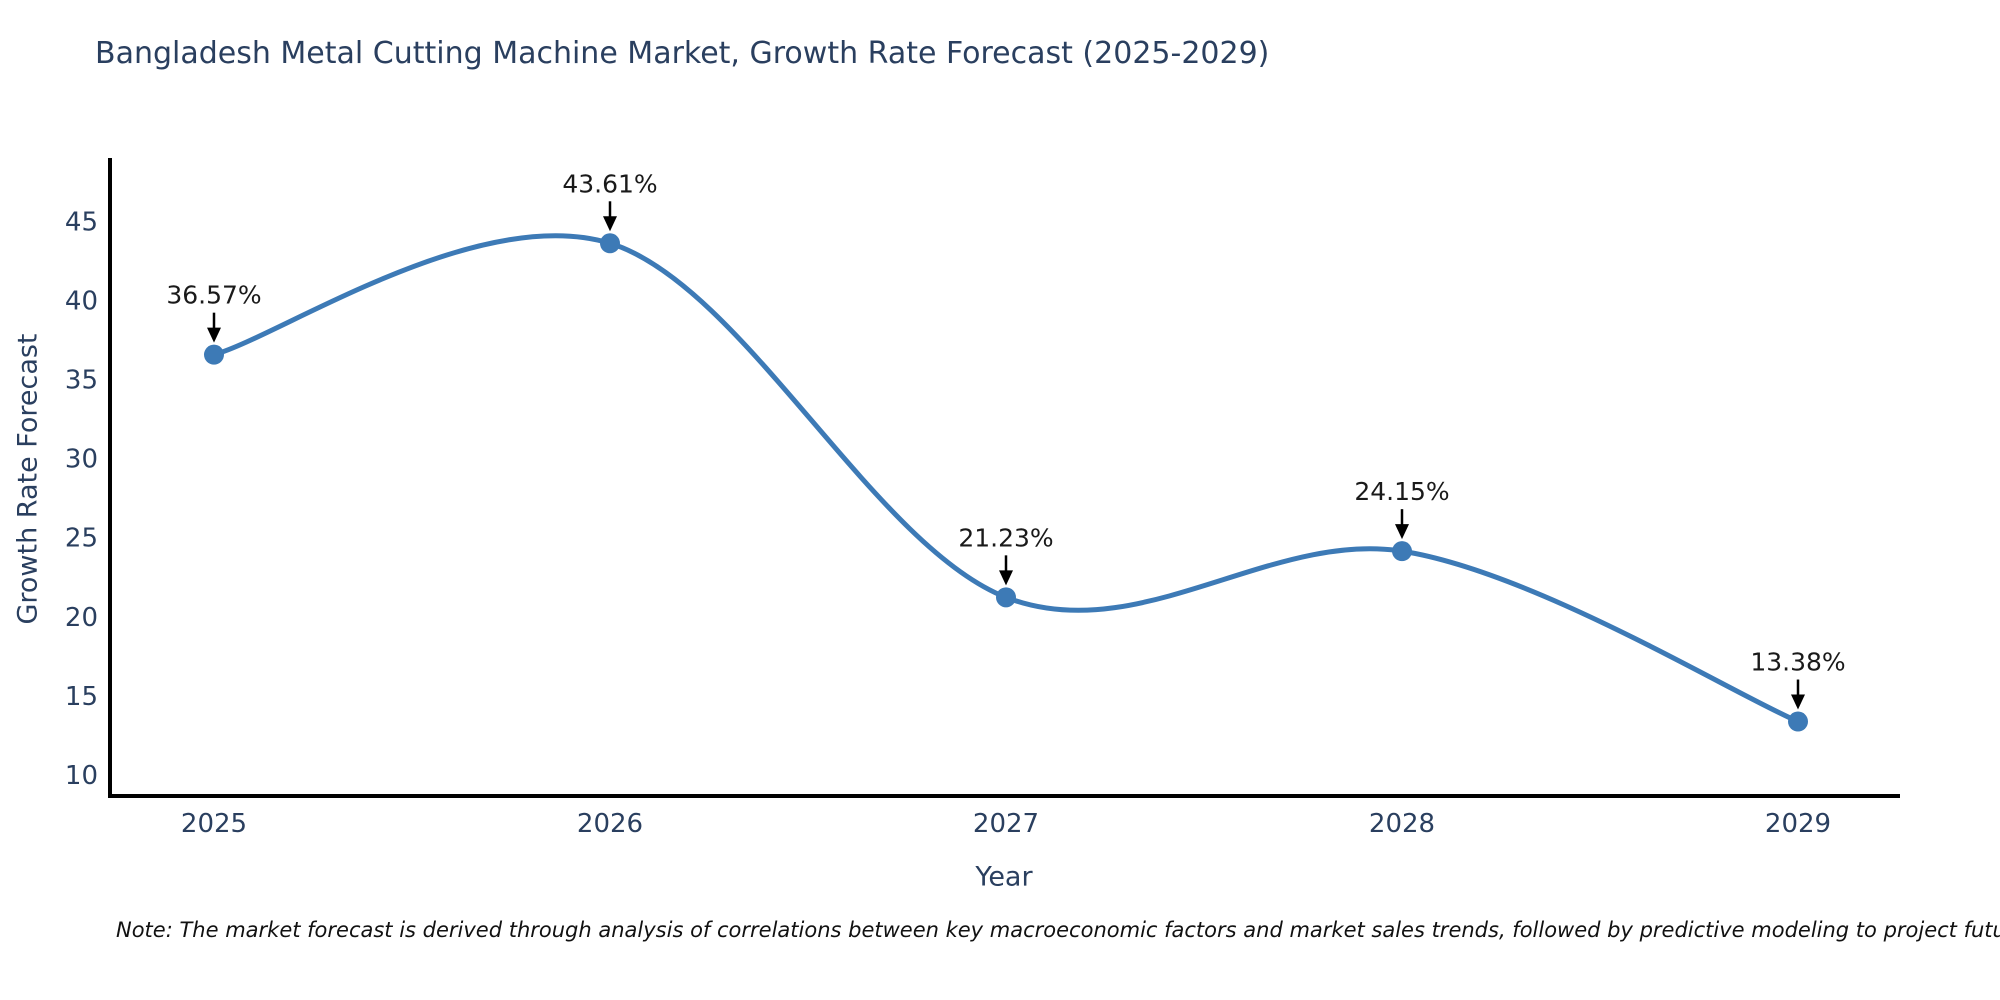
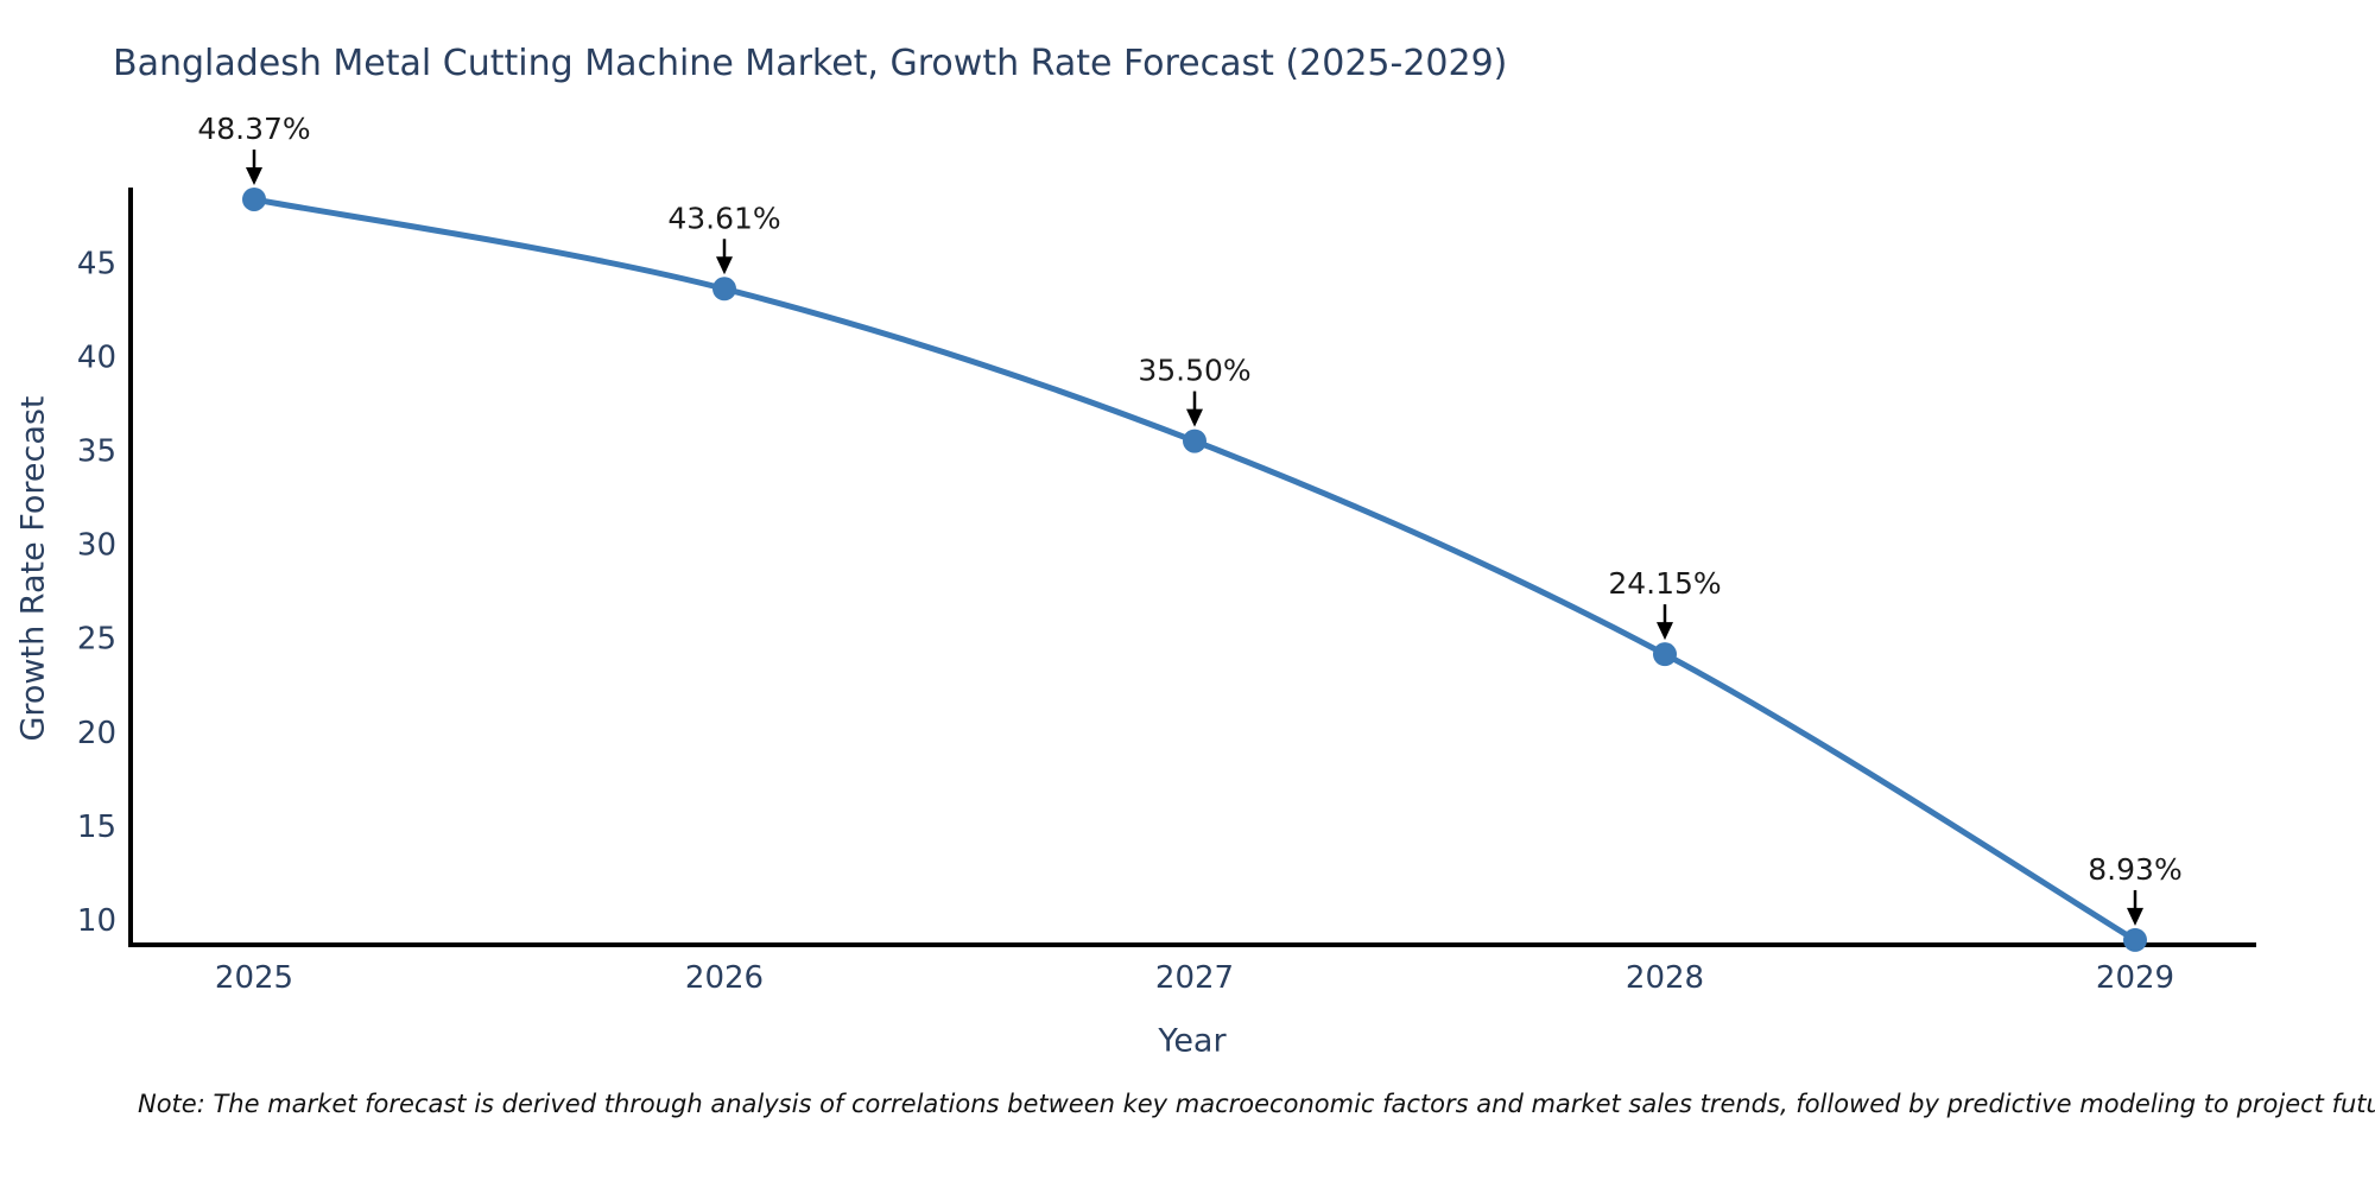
2025: 36.57% -> 48.37%
2027: 21.23% -> 35.50%
2029: 13.38% -> 8.93%
